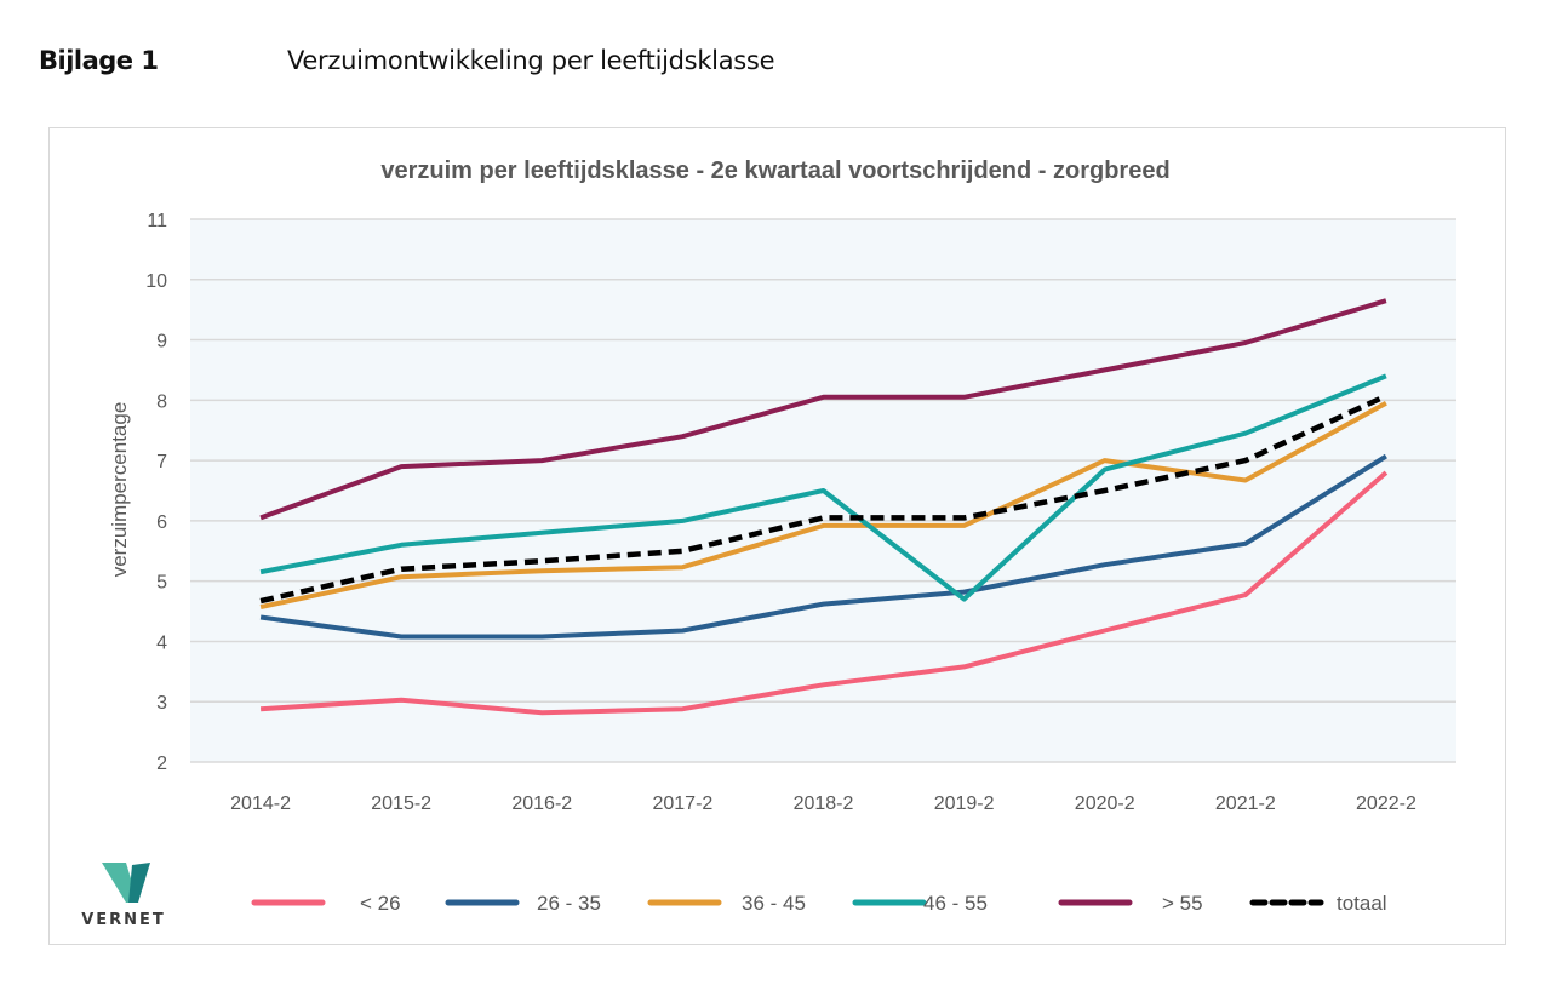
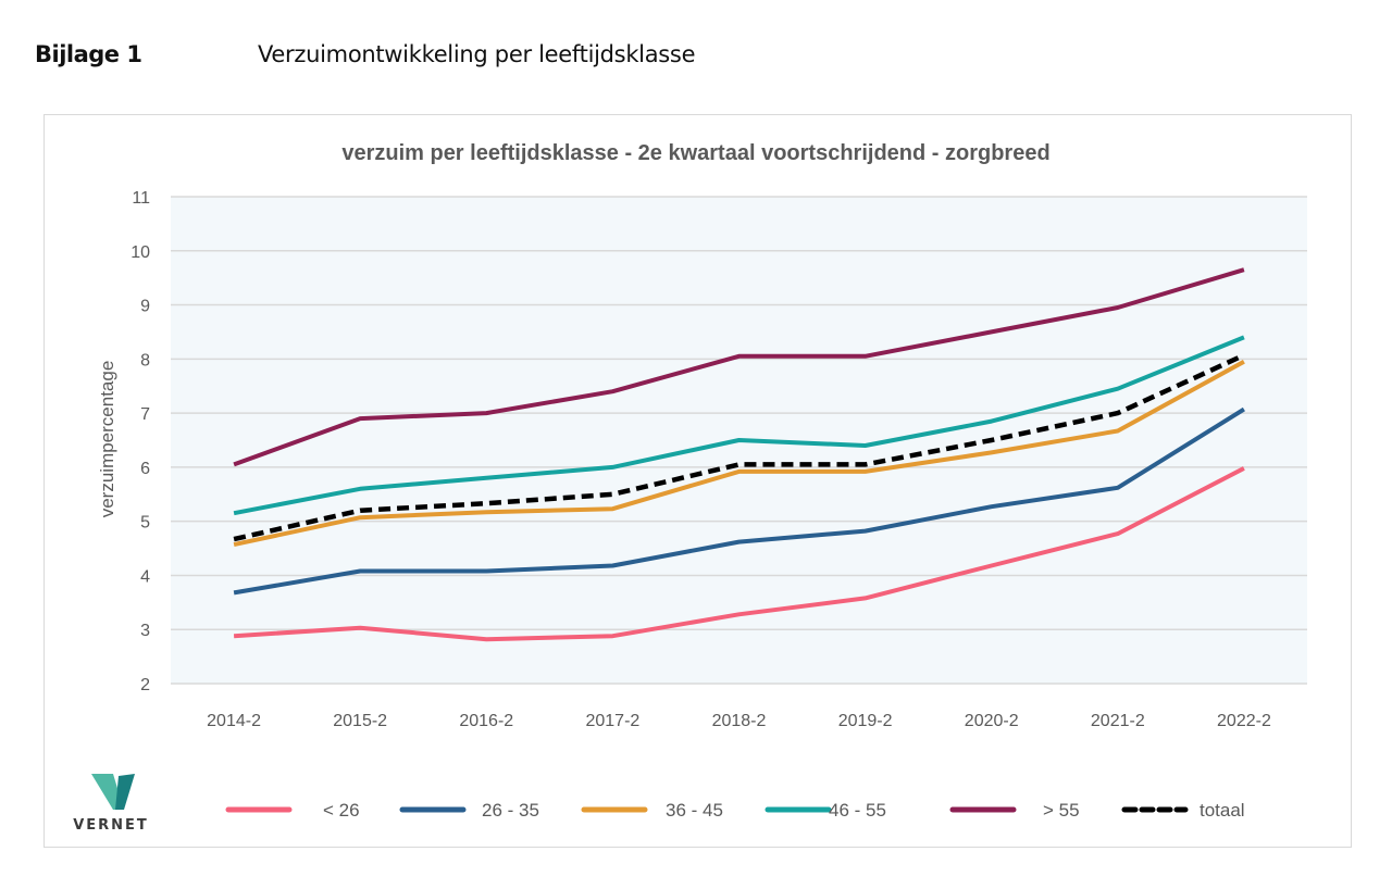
26 - 35/2014-2: 4.4 -> 3.7
46 - 55/2019-2: 4.7 -> 6.4
36 - 45/2020-2: 7.0 -> 6.3
< 26/2022-2: 6.8 -> 6.0
